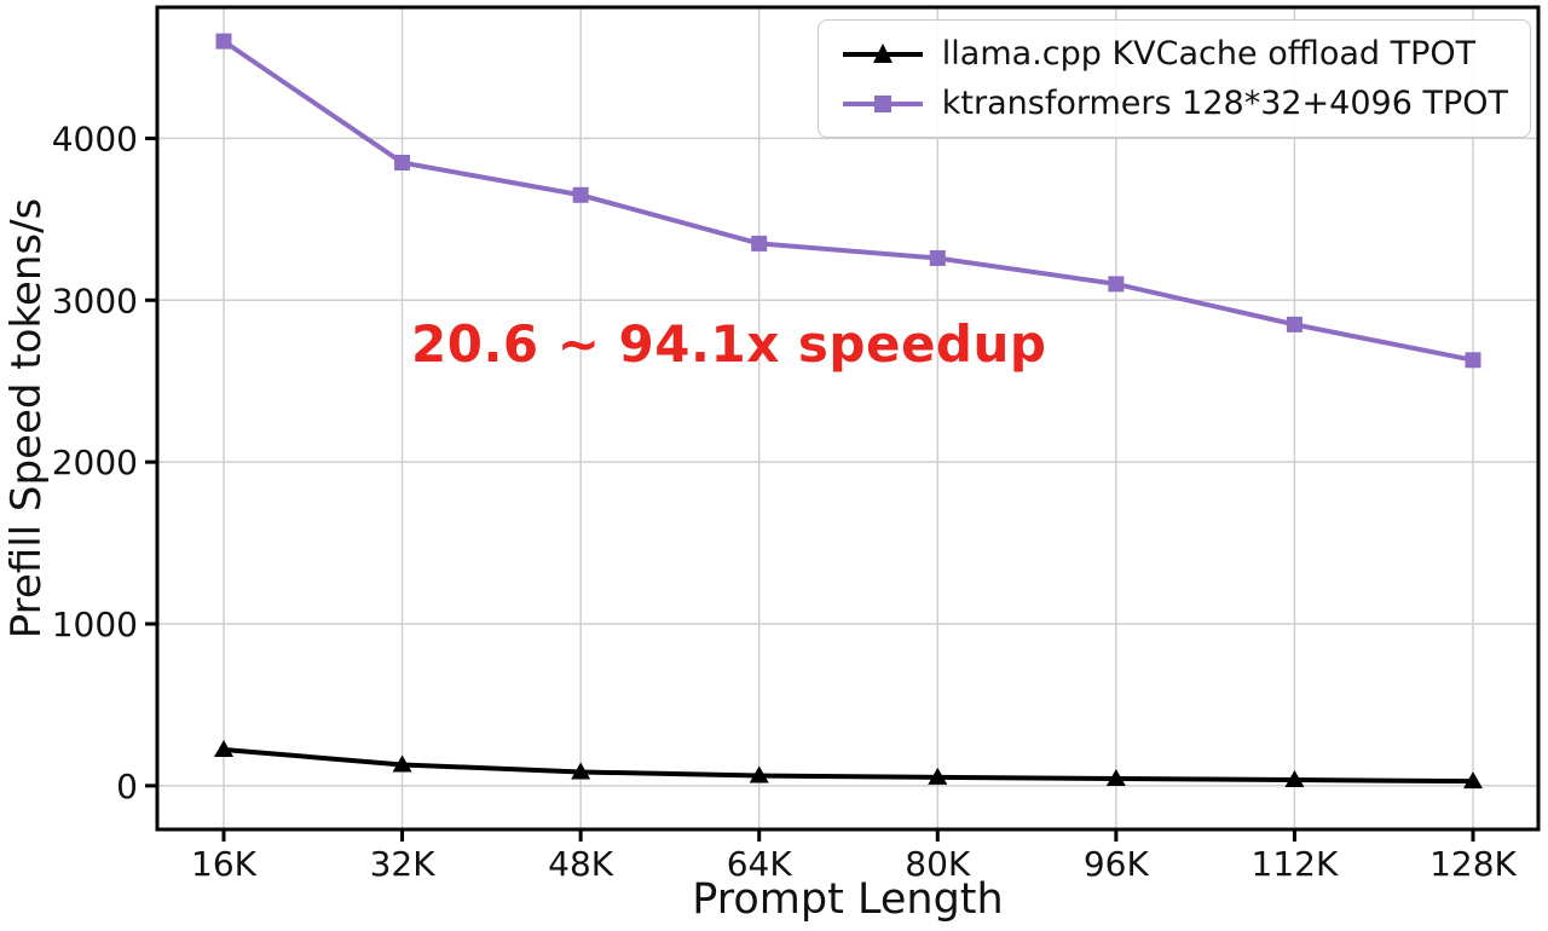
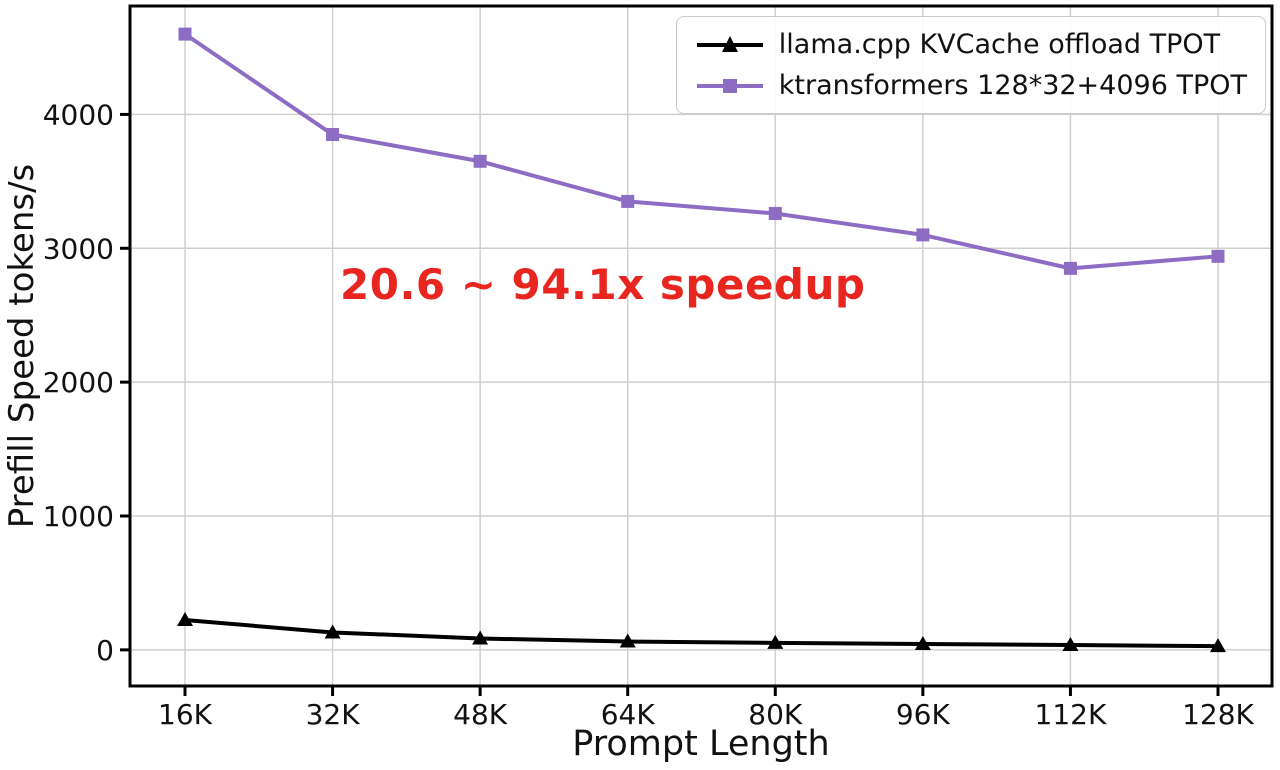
ktransformers 128*32+4096 TPOT/128K: 2630 -> 2940
